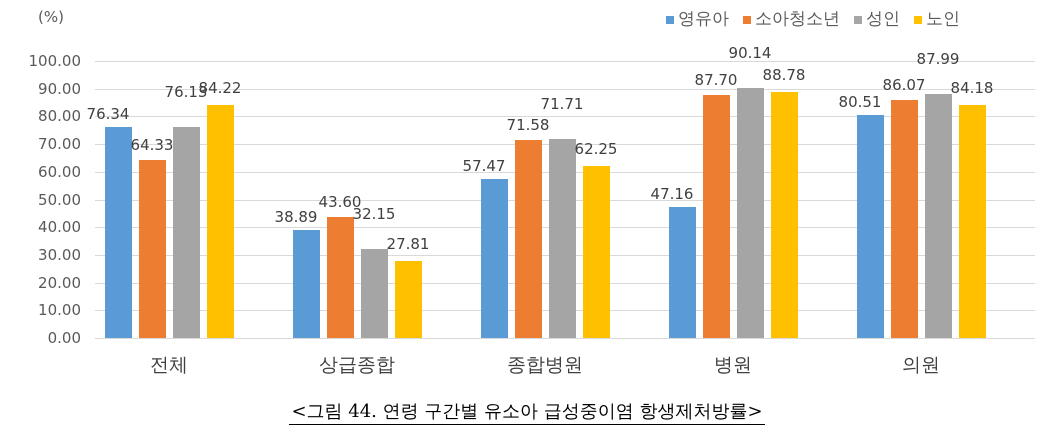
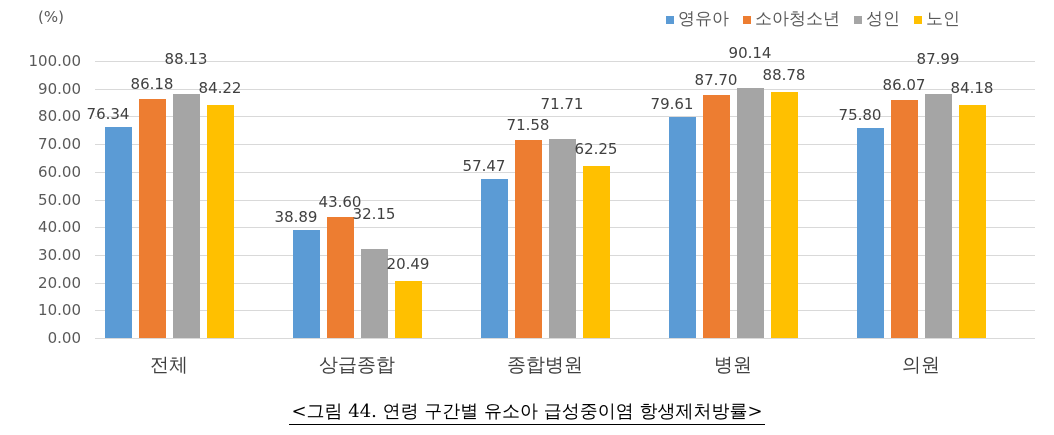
소아청소년/전체: 64.33 -> 86.18
성인/전체: 76.13 -> 88.13
노인/상급종합: 27.81 -> 20.49
영유아/병원: 47.16 -> 79.61
영유아/의원: 80.51 -> 75.80
